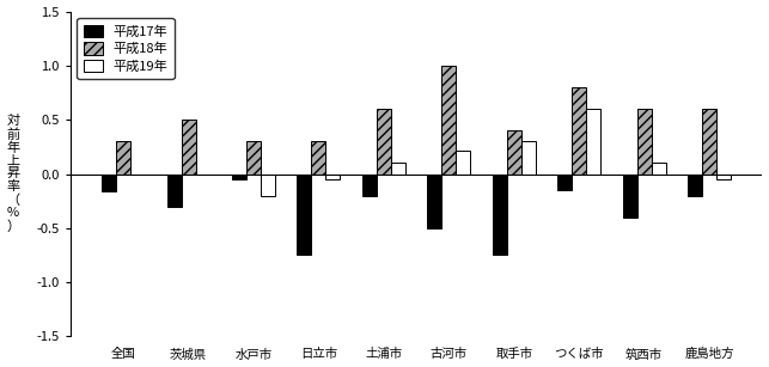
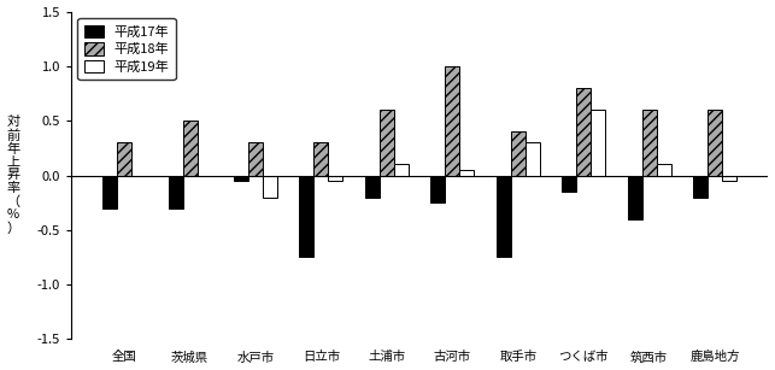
平成17年/全国: -0.16 -> -0.30
平成17年/古河市: -0.50 -> -0.25
平成19年/古河市: 0.22 -> 0.05
